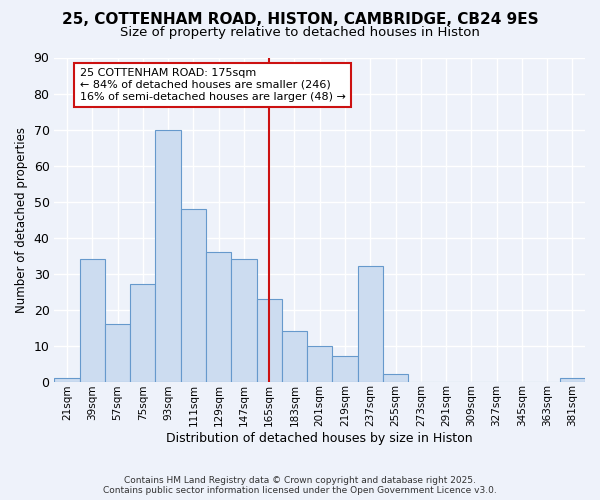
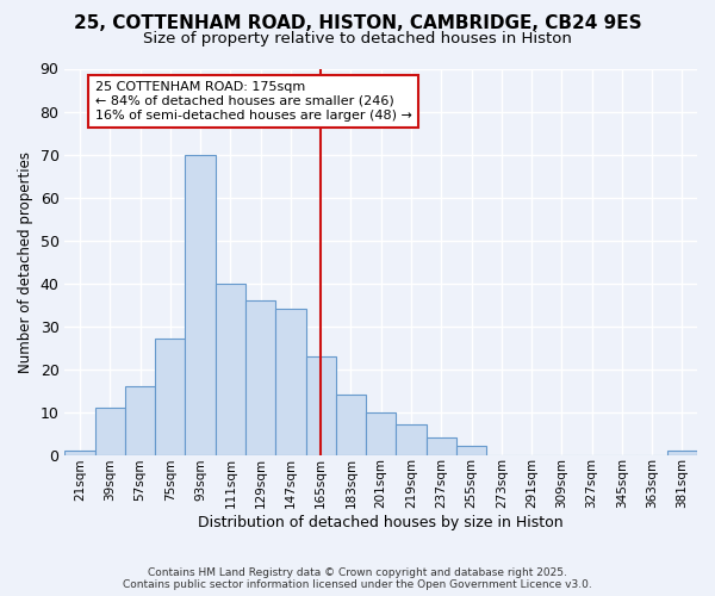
39sqm: 34 -> 11
111sqm: 48 -> 40
237sqm: 32 -> 4
